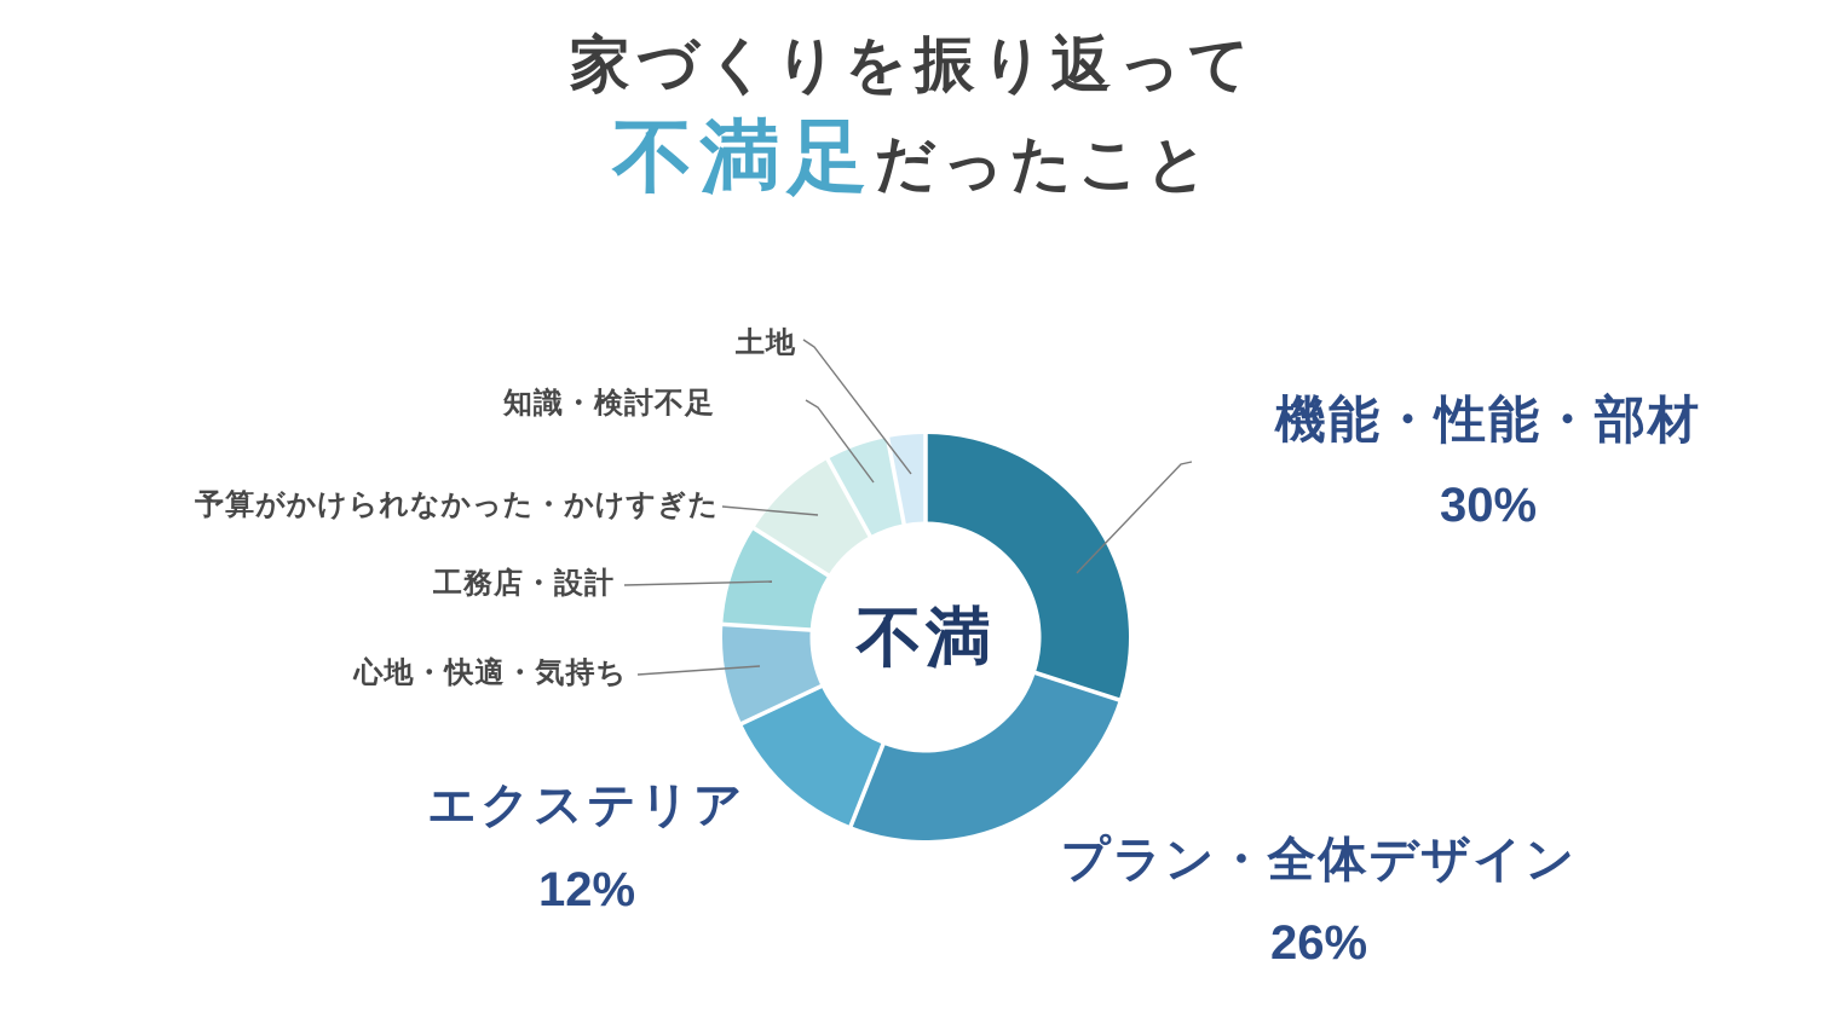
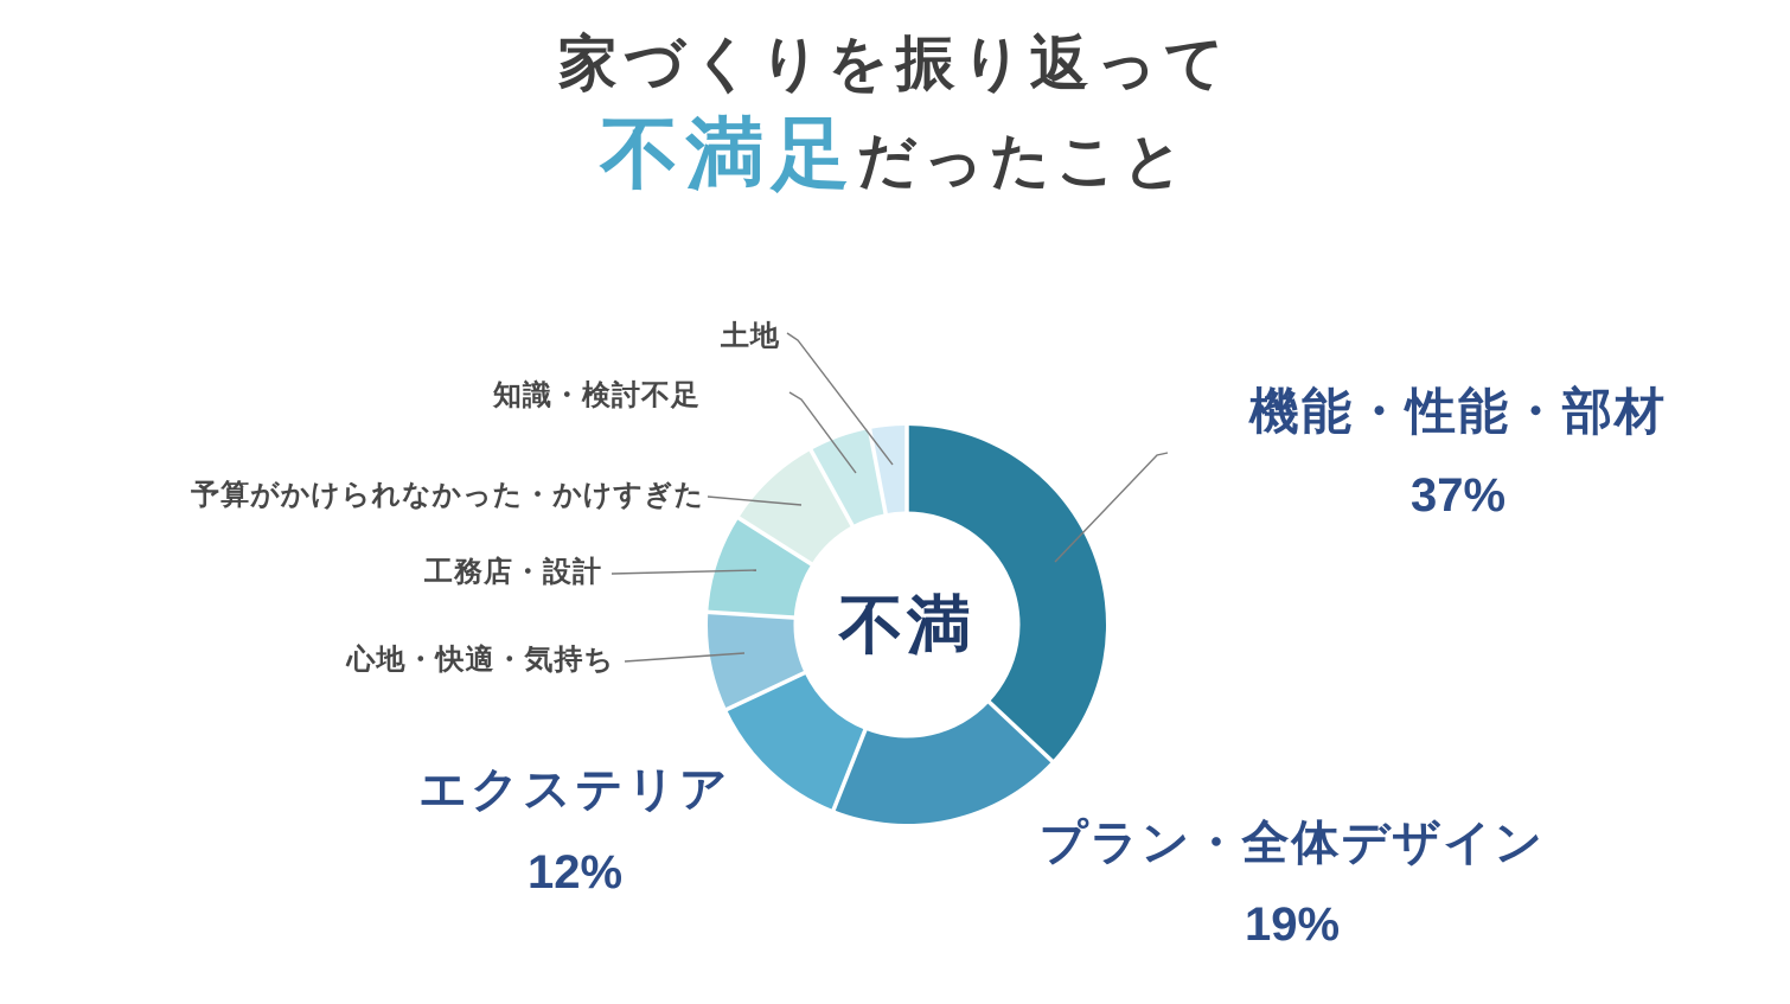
機能・性能・部材: 30% -> 37%
プラン・全体デザイン: 26% -> 19%
